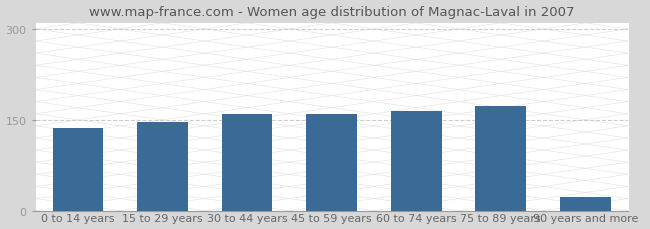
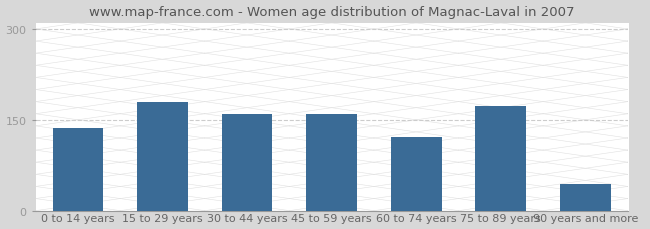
15 to 29 years: 146 -> 180
60 to 74 years: 165 -> 122
90 years and more: 23 -> 44
